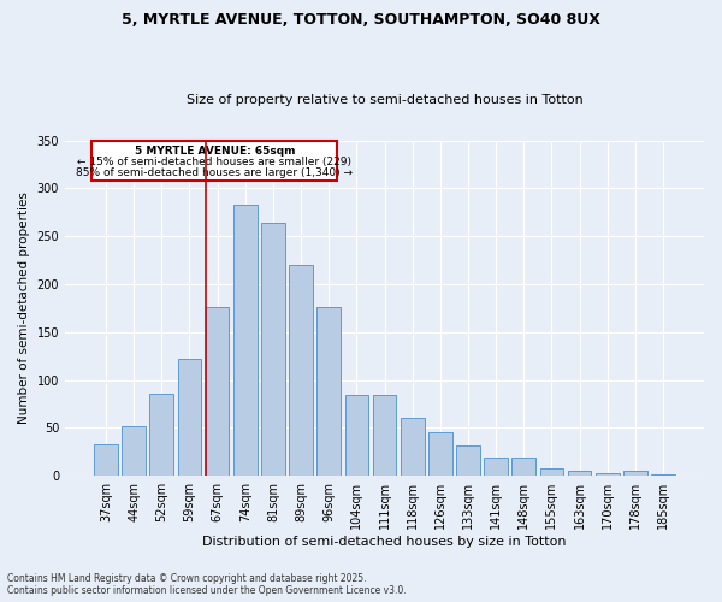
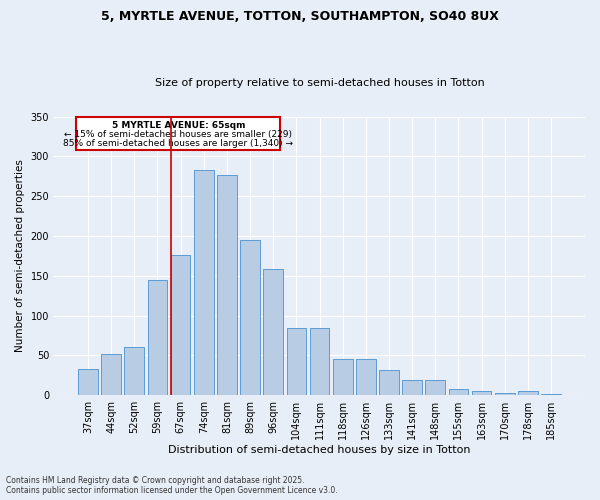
52sqm: 86 -> 61
59sqm: 122 -> 145
81sqm: 264 -> 277
89sqm: 220 -> 195
96sqm: 176 -> 158
118sqm: 60 -> 46
